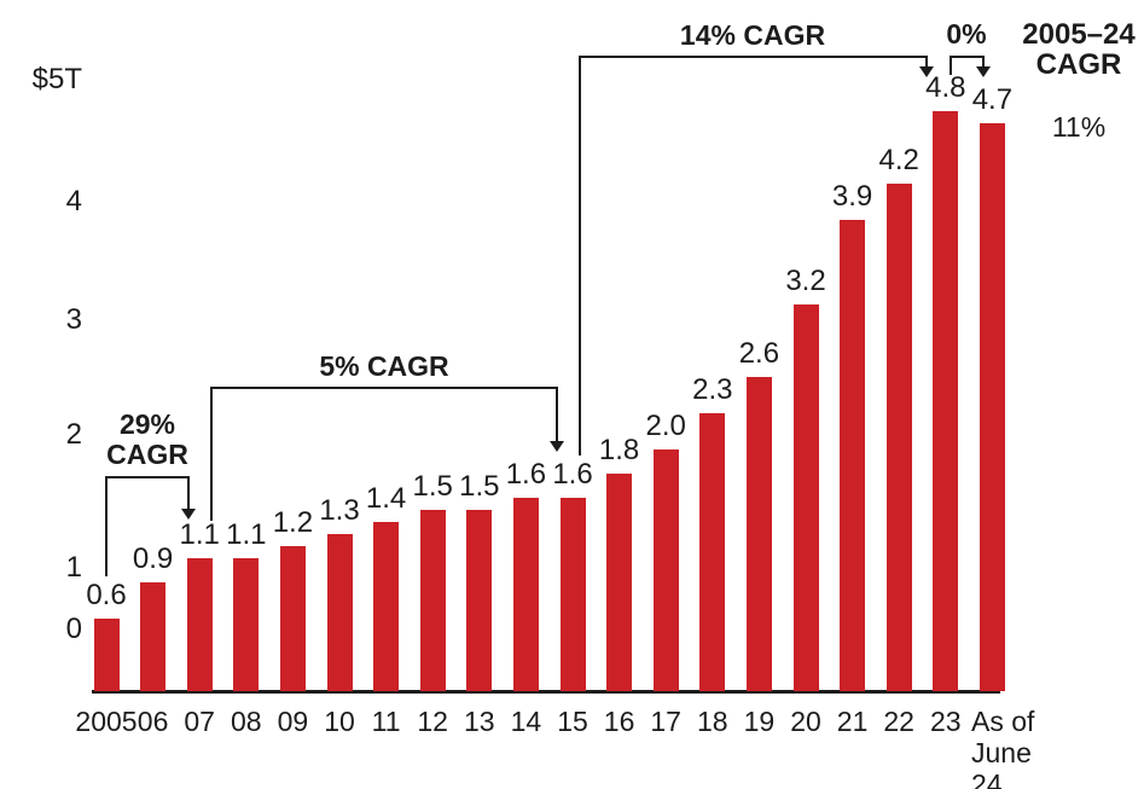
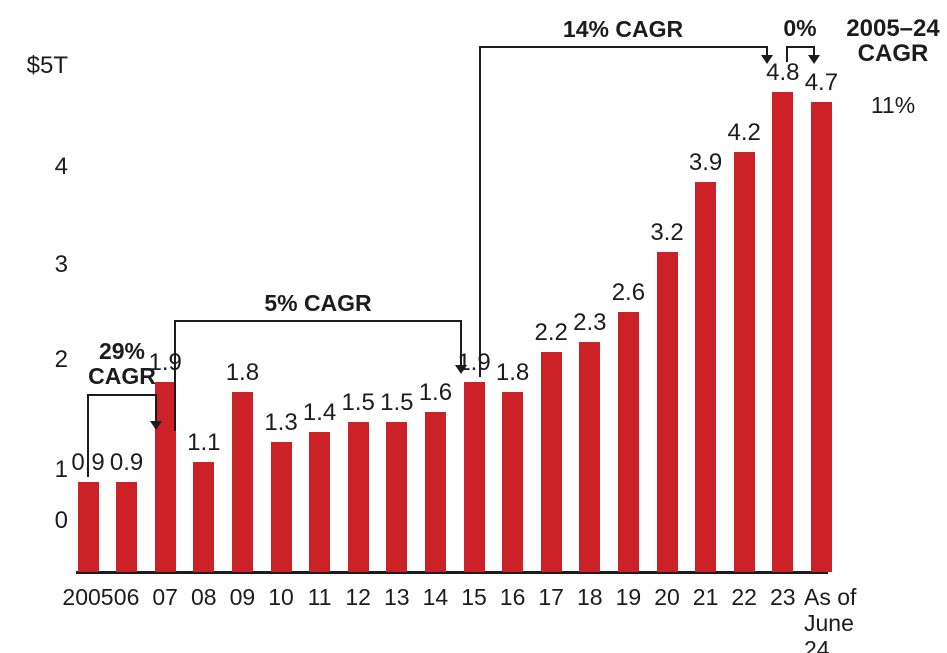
2005: 0.6 -> 0.9
07: 1.1 -> 1.9
09: 1.2 -> 1.8
15: 1.6 -> 1.9
17: 2.0 -> 2.2
